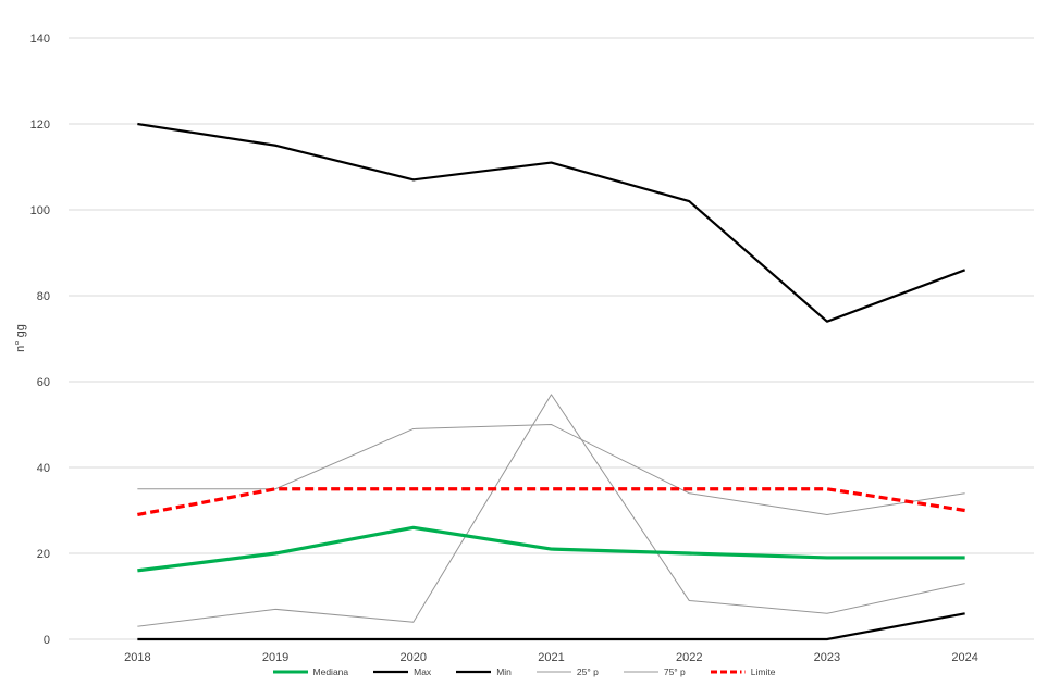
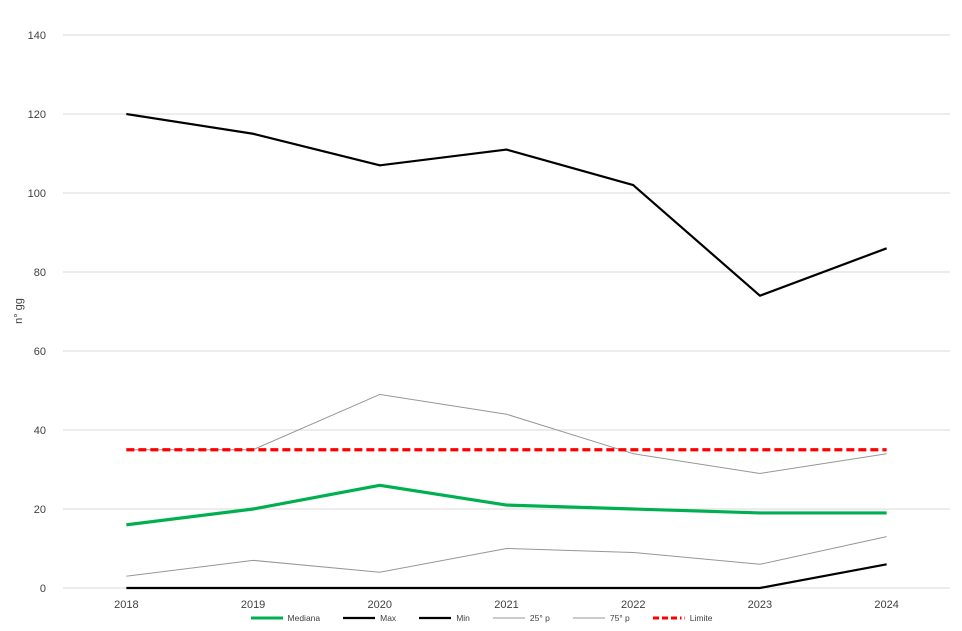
Limite/2018: 29 -> 35
25° p/2021: 57 -> 10
75° p/2021: 50 -> 44
Limite/2024: 30 -> 35
